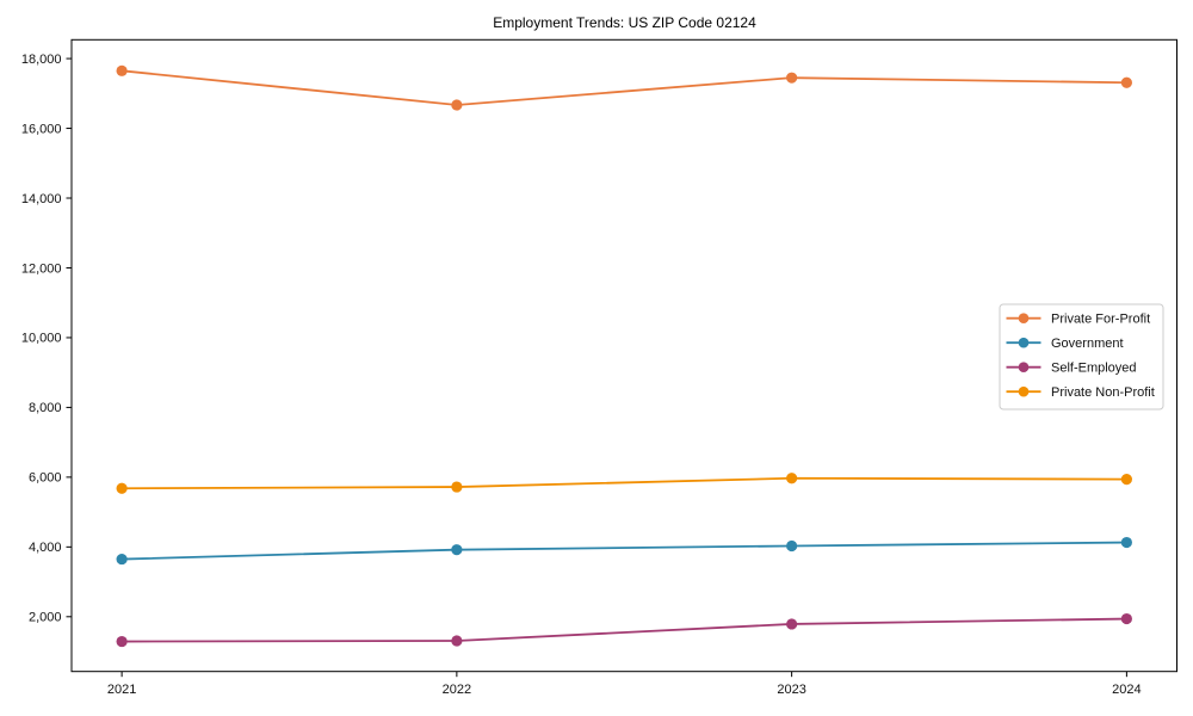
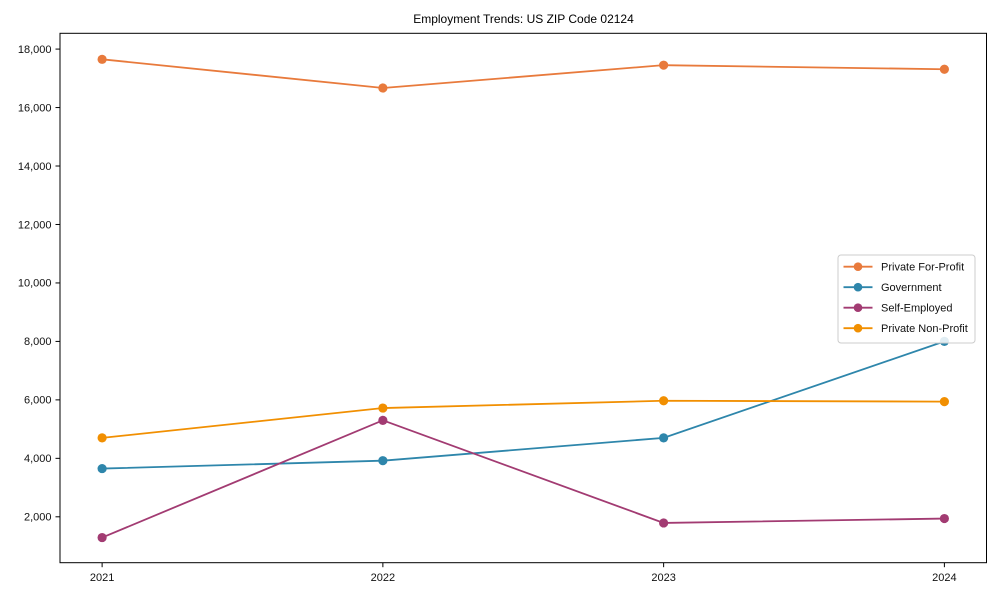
Private Non-Profit/2021: 5700 -> 4700
Self-Employed/2022: 1300 -> 5300
Government/2023: 4000 -> 4700
Government/2024: 4100 -> 8000
